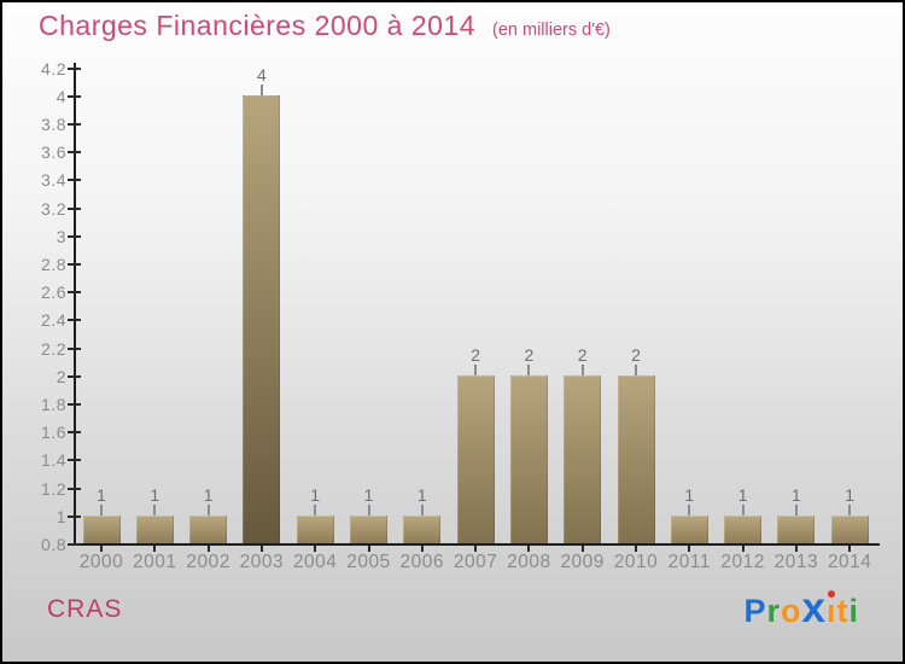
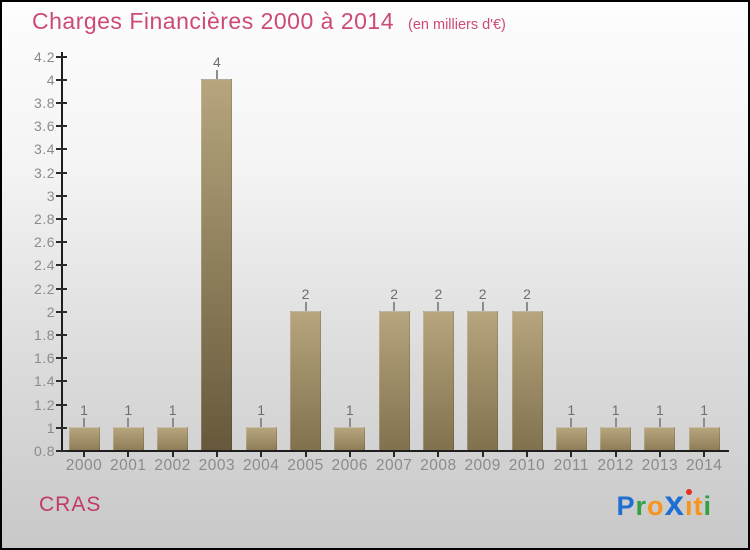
2005: 1 -> 2
